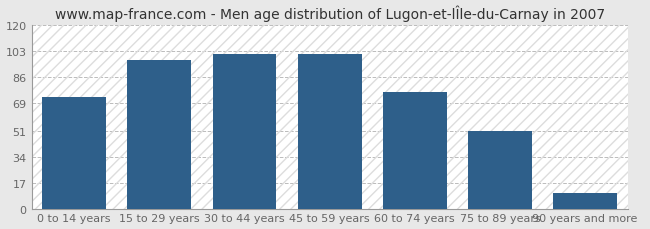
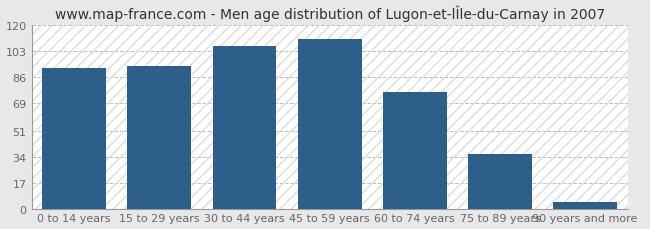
0 to 14 years: 73 -> 92
15 to 29 years: 97 -> 93
30 to 44 years: 101 -> 106
45 to 59 years: 101 -> 111
75 to 89 years: 51 -> 36
90 years and more: 10 -> 4
